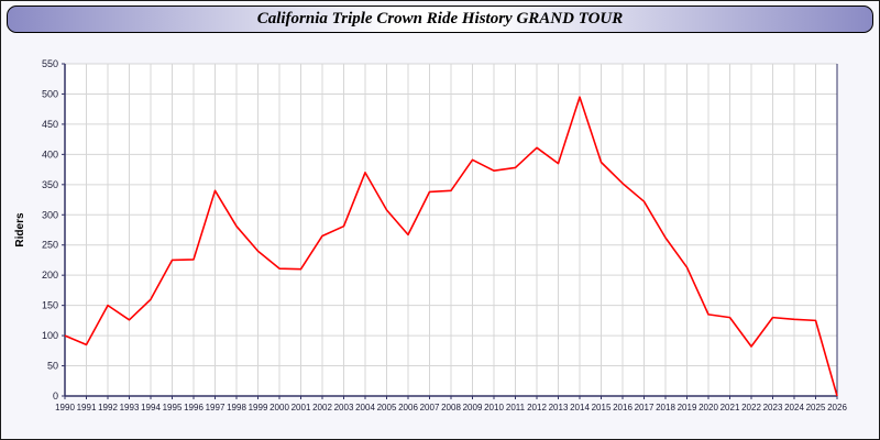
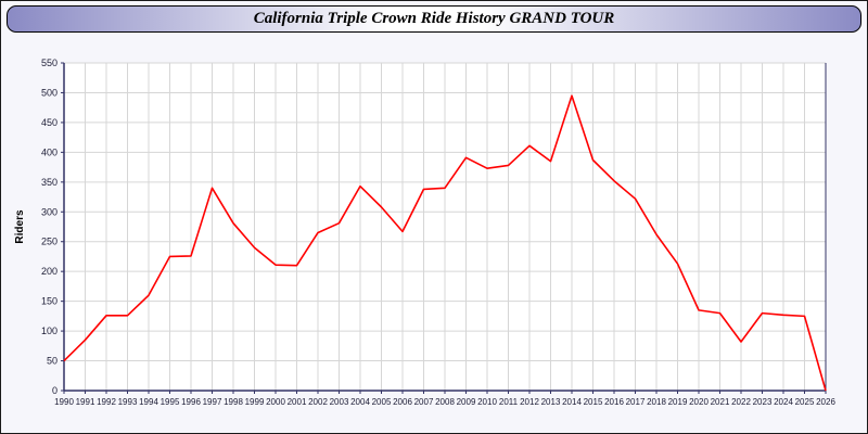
1990: 100 -> 50
1992: 150 -> 130
2004: 370 -> 340
